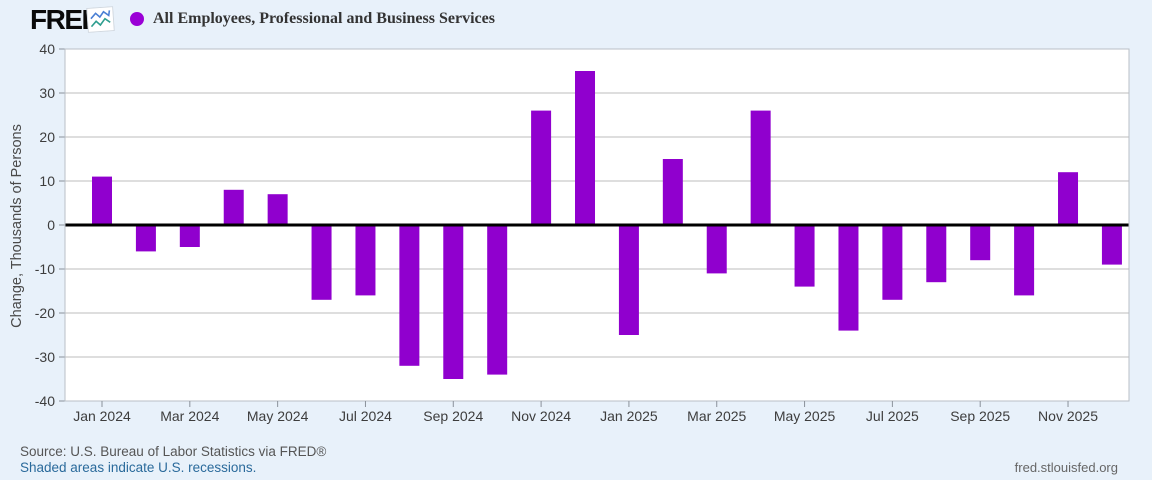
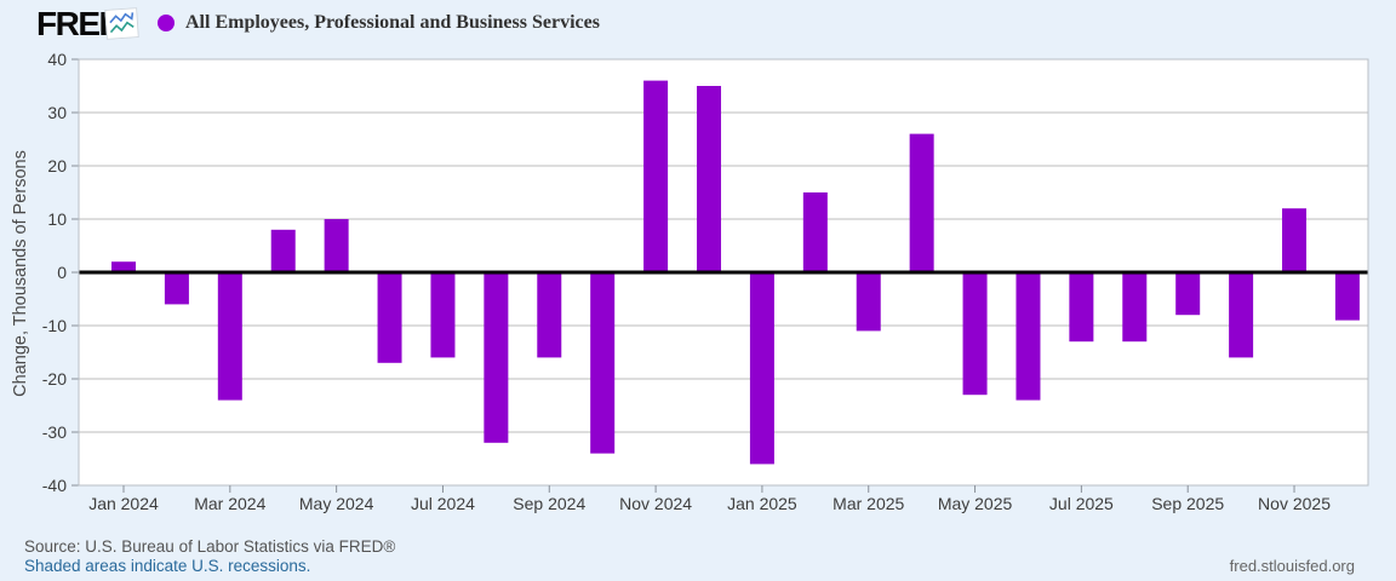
Jan 2024: 11 -> 2
Mar 2024: -5 -> -24
May 2024: 7 -> 10
Sep 2024: -35 -> -16
Nov 2024: 26 -> 36
Jan 2025: -25 -> -36
May 2025: -14 -> -23
Jul 2025: -17 -> -13
